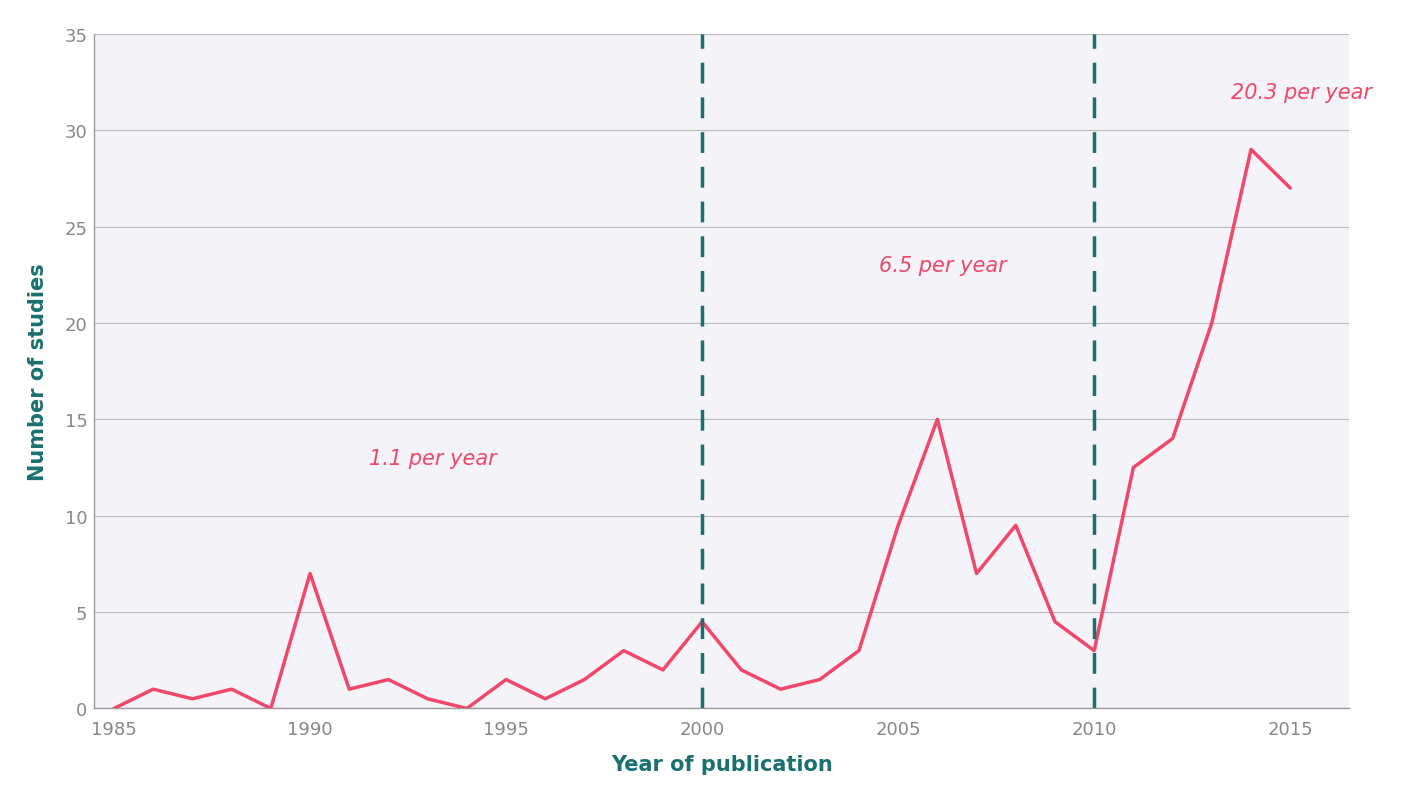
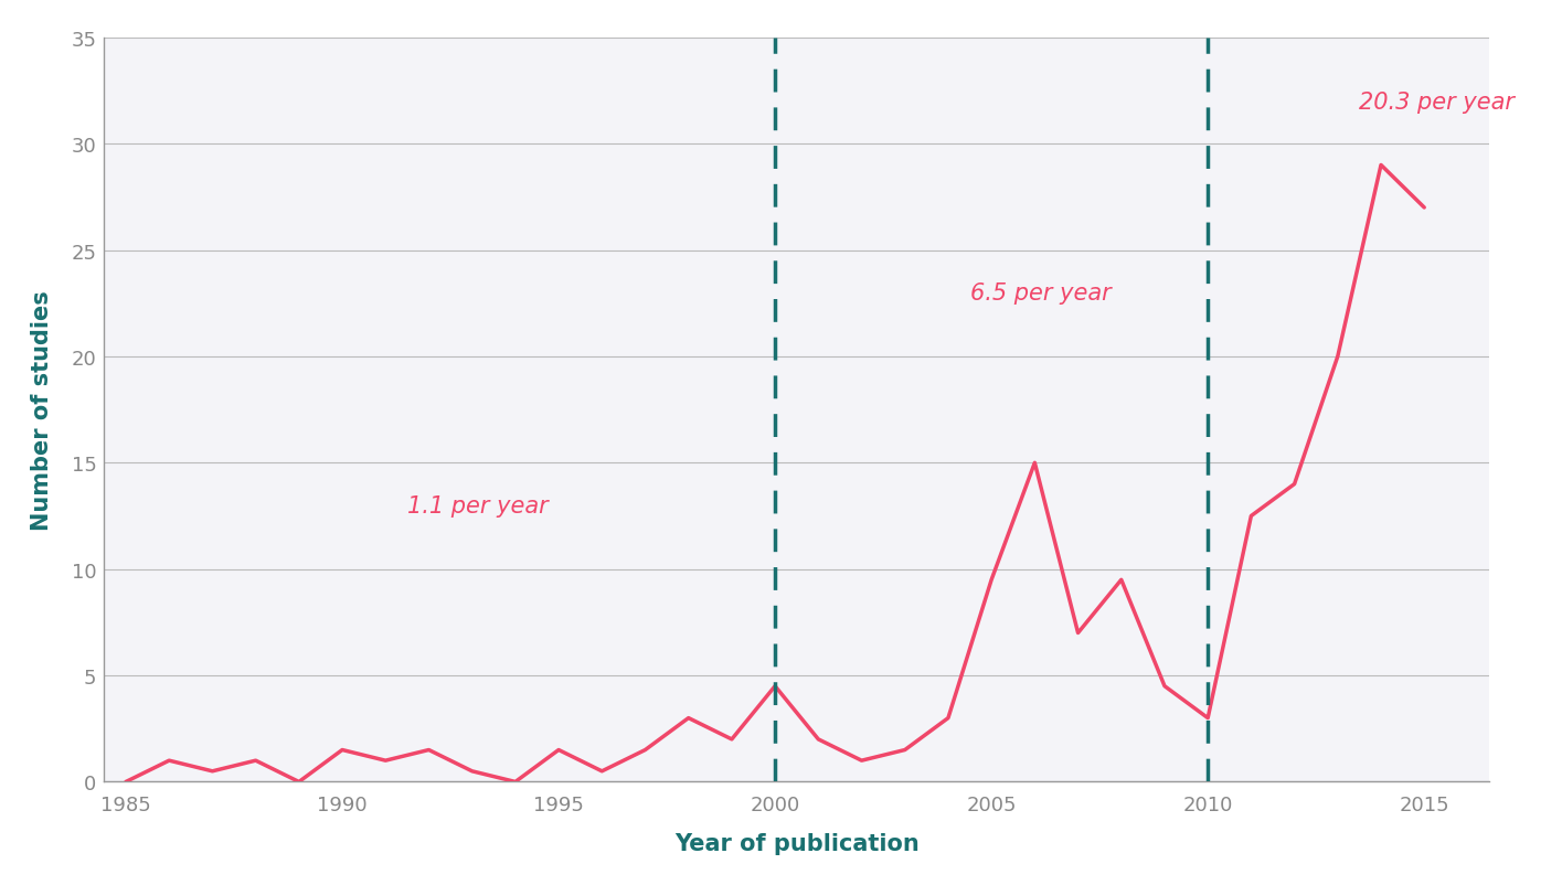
1990: 7.0 -> 1.5
